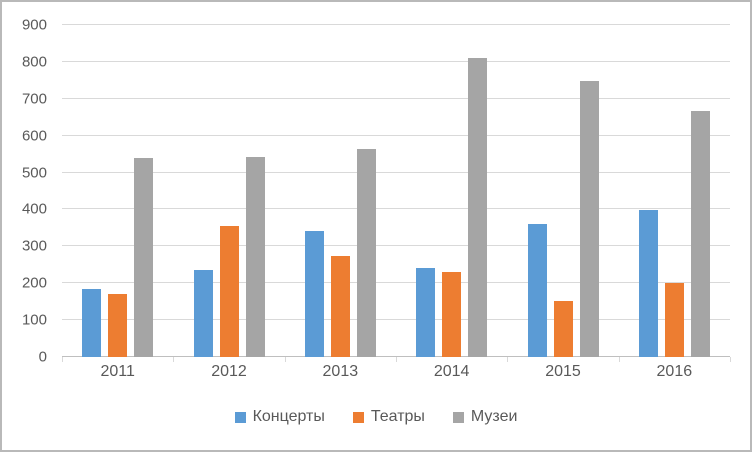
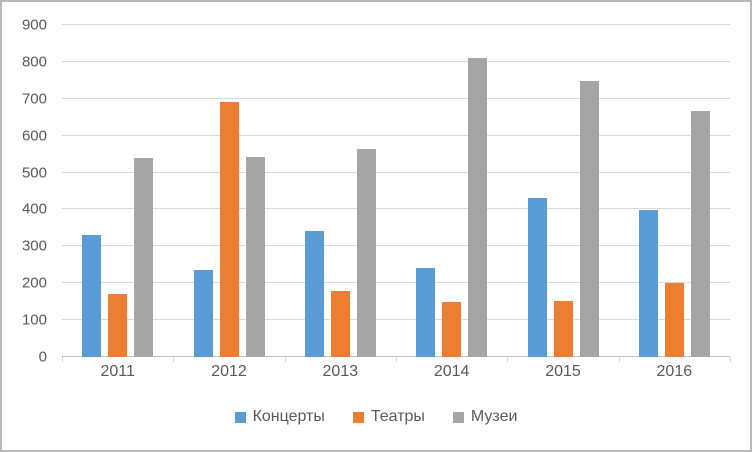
Концерты/2011: 180 -> 330
Театры/2012: 360 -> 690
Театры/2013: 270 -> 180
Театры/2014: 230 -> 150
Концерты/2015: 360 -> 430
